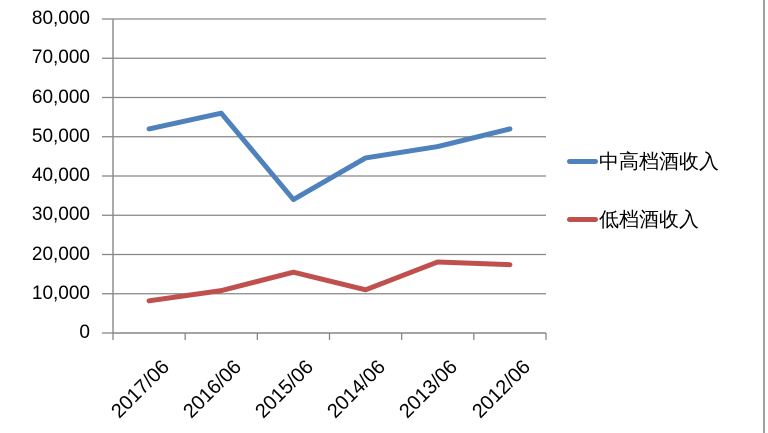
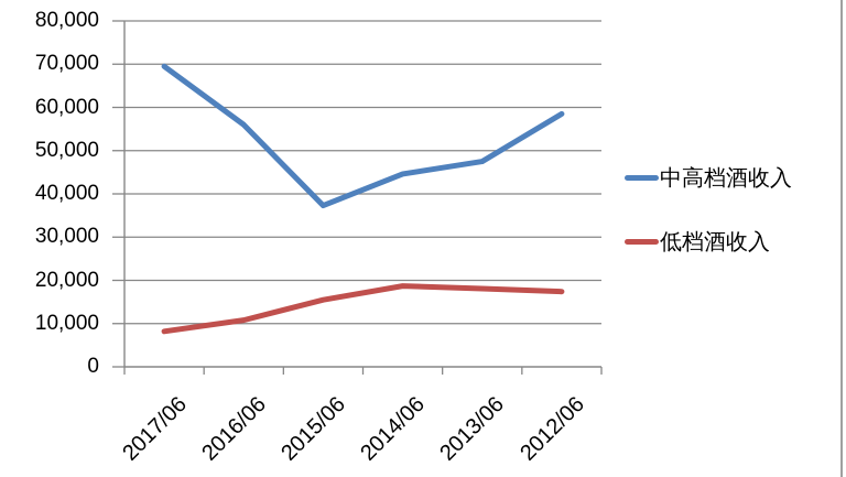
中高档酒收入/2017/06: 52000 -> 70000
中高档酒收入/2015/06: 34000 -> 37000
低档酒收入/2014/06: 11000 -> 19000
中高档酒收入/2012/06: 52000 -> 58000
